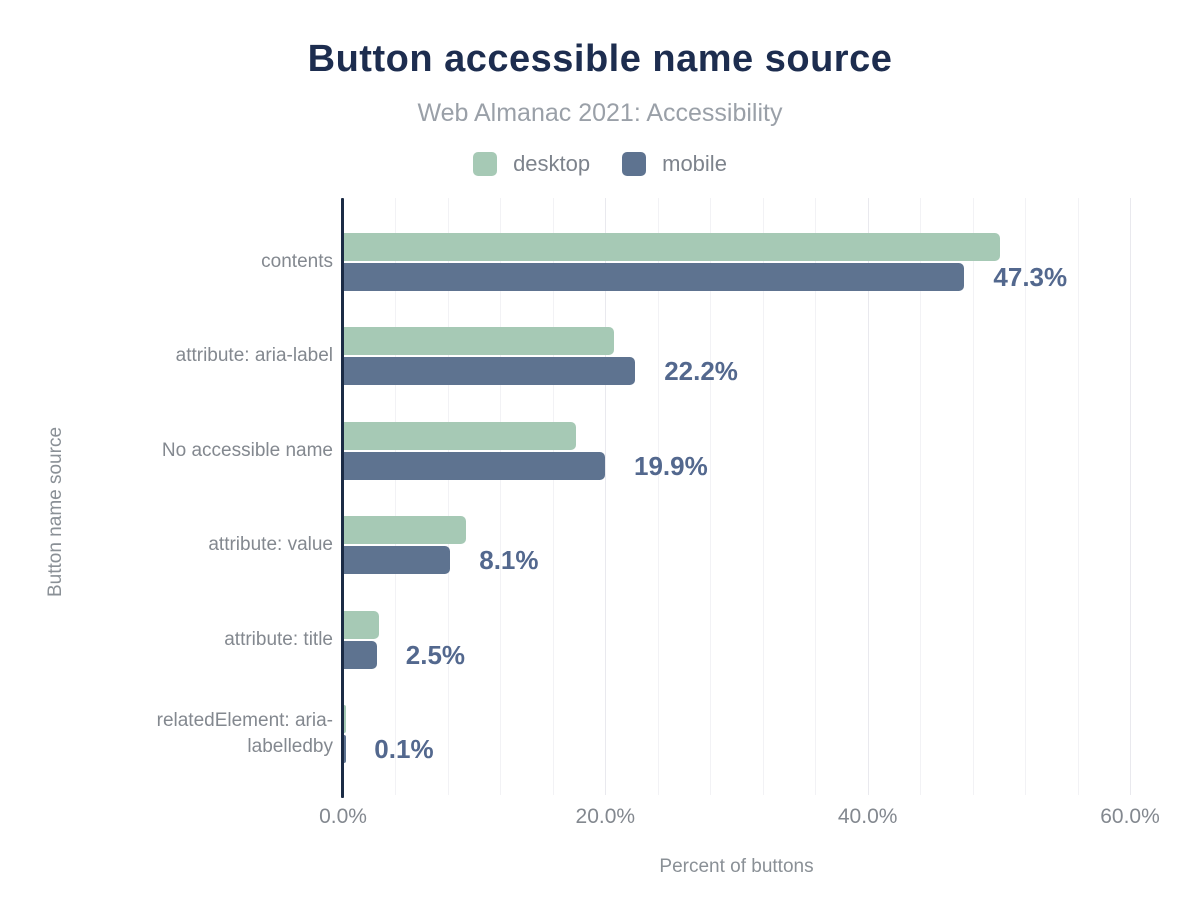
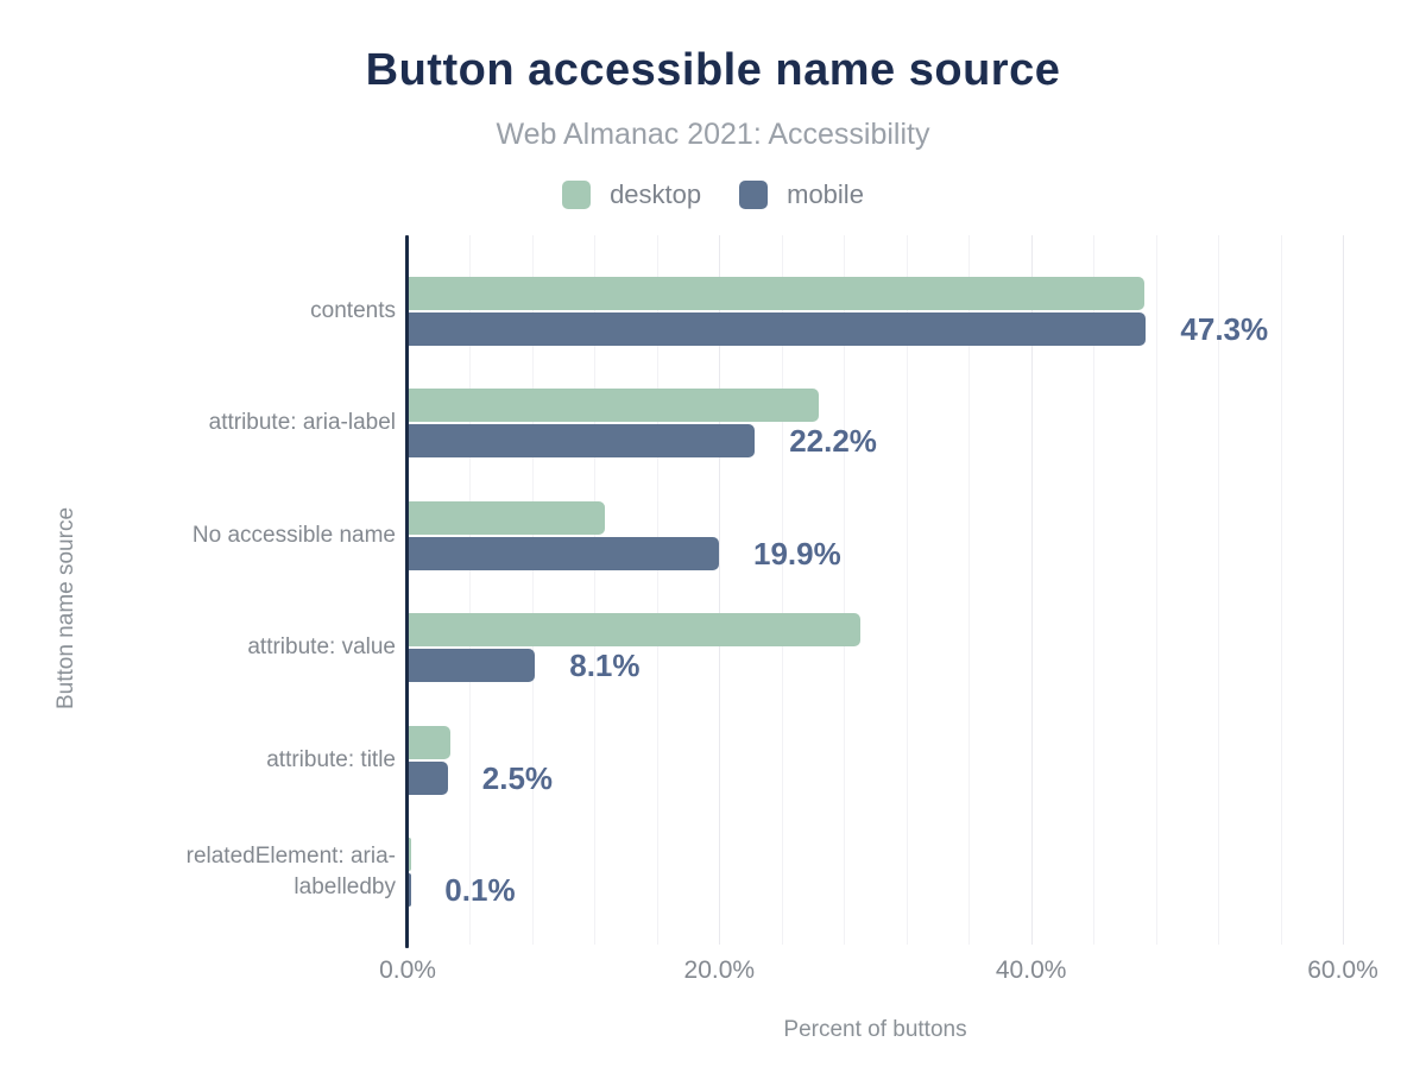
desktop/contents: 50.0% -> 47.2%
desktop/attribute: aria-label: 20.6% -> 26.3%
desktop/No accessible name: 17.7% -> 12.6%
desktop/attribute: value: 9.3% -> 29.0%
